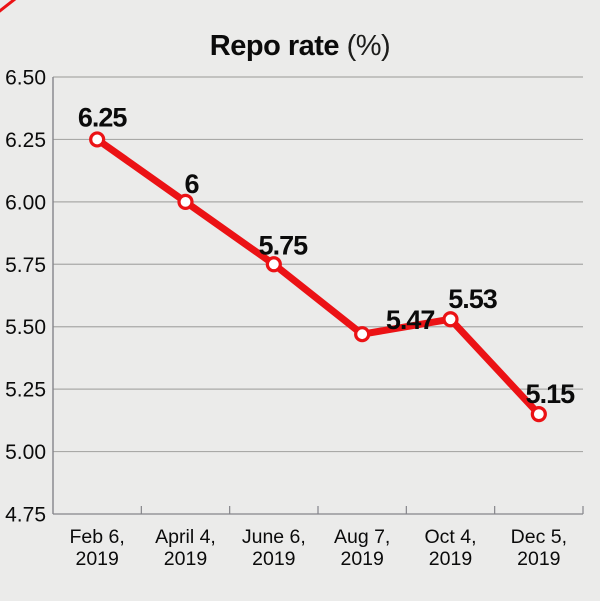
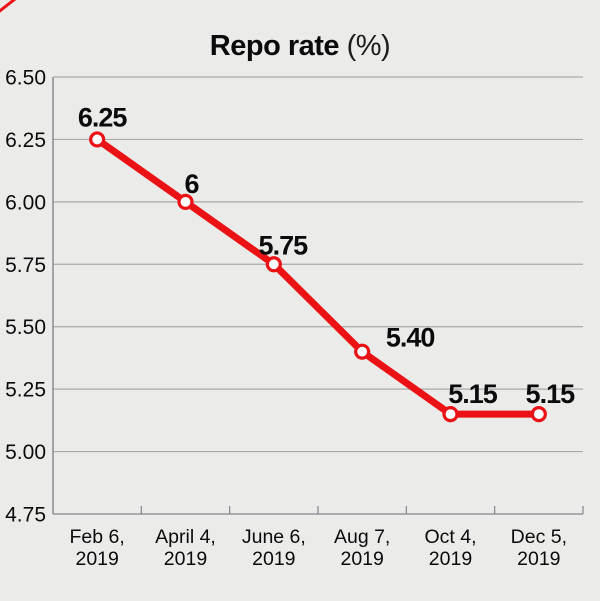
Aug 7, 2019: 5.47 -> 5.40
Oct 4, 2019: 5.53 -> 5.15
